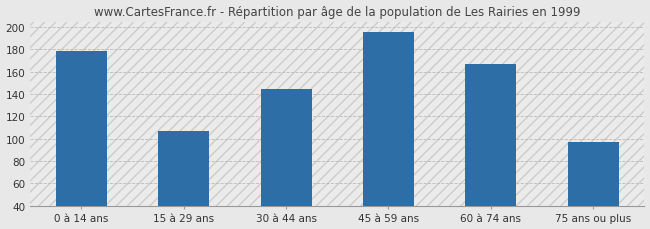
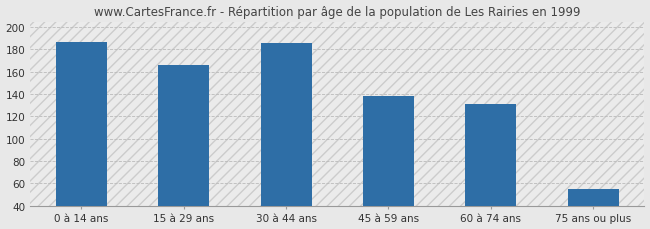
0 à 14 ans: 179 -> 187
15 à 29 ans: 107 -> 166
30 à 44 ans: 145 -> 186
45 à 59 ans: 196 -> 138
60 à 74 ans: 167 -> 131
75 ans ou plus: 97 -> 55
